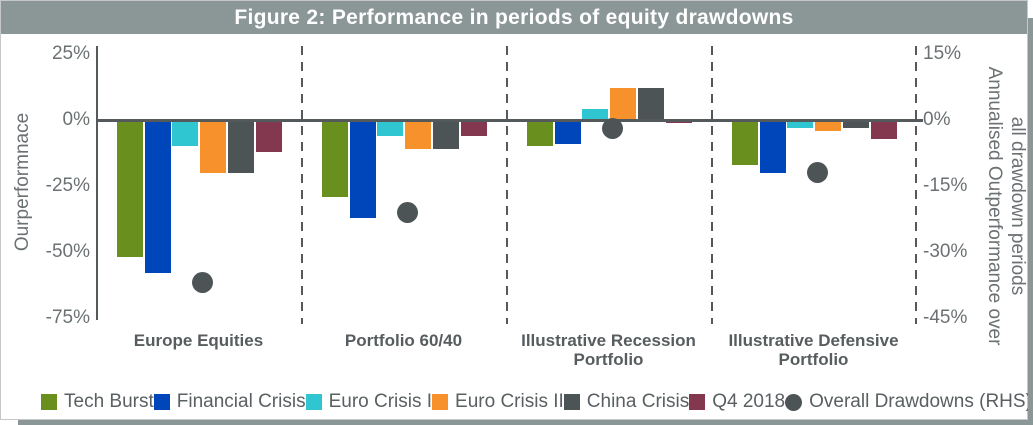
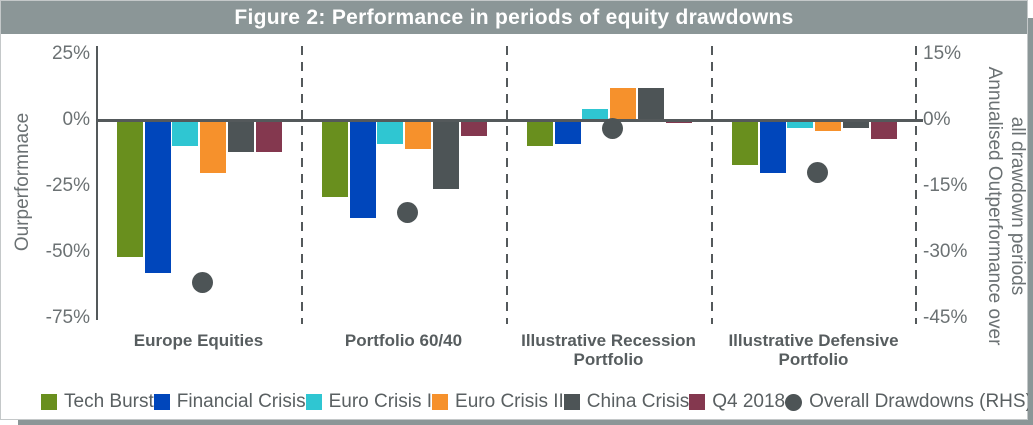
China Crisis/Europe Equities: -20% -> -12%
Euro Crisis I/Portfolio 60/40: -6% -> -9%
China Crisis/Portfolio 60/40: -11% -> -26%
